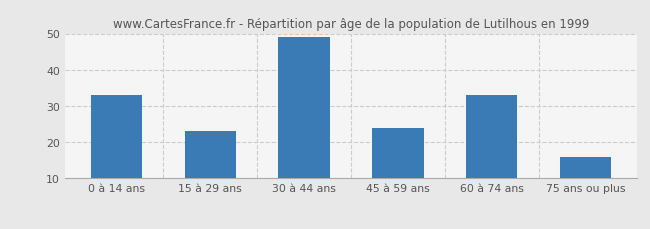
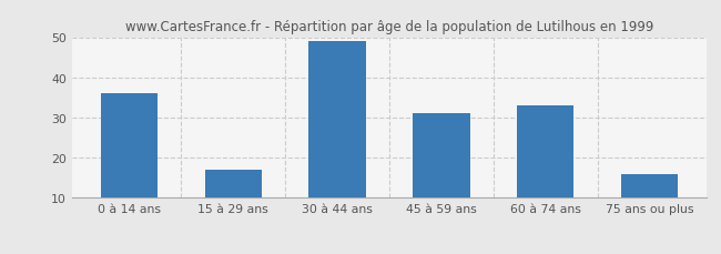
0 à 14 ans: 33 -> 36
15 à 29 ans: 23 -> 17
45 à 59 ans: 24 -> 31
